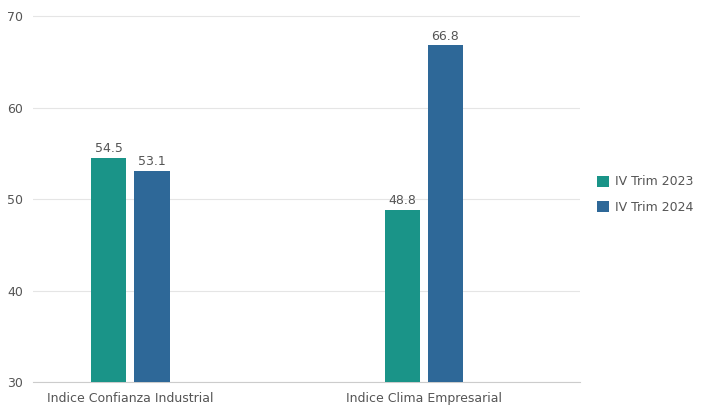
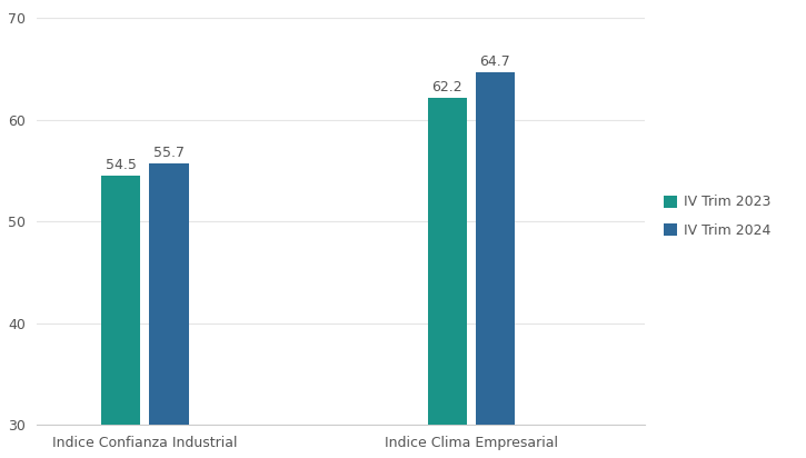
IV Trim 2024/Indice Confianza Industrial: 53.1 -> 55.7
IV Trim 2023/Indice Clima Empresarial: 48.8 -> 62.2
IV Trim 2024/Indice Clima Empresarial: 66.8 -> 64.7
